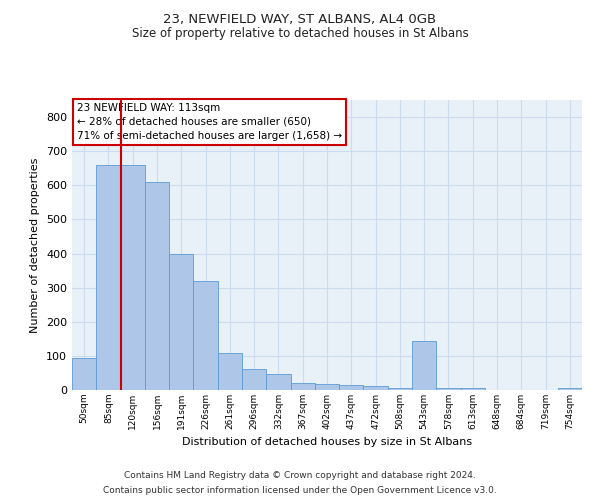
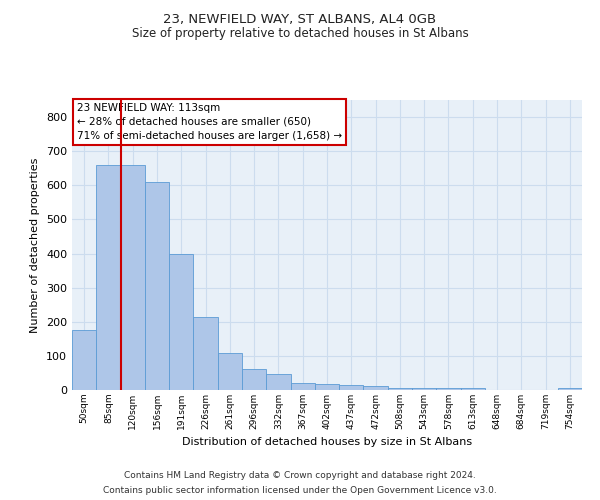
50sqm: 95 -> 175
226sqm: 320 -> 215
543sqm: 145 -> 7
